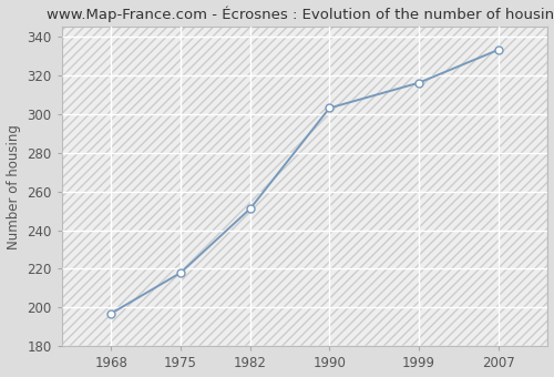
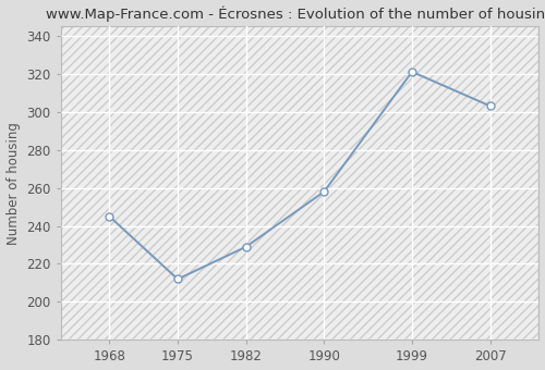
1968: 197 -> 245
1975: 218 -> 212
1982: 251 -> 229
1990: 303 -> 258
1999: 316 -> 321
2007: 333 -> 303
